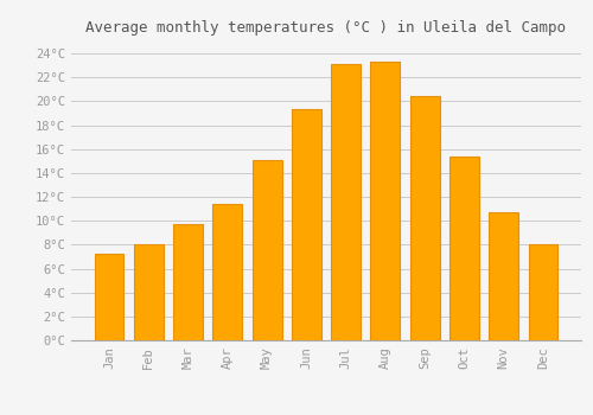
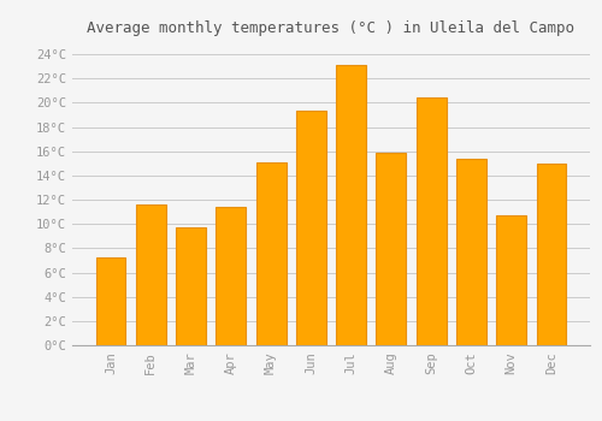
Feb: 8.0°C -> 11.6°C
Aug: 23.3°C -> 15.9°C
Dec: 8.0°C -> 15.0°C
